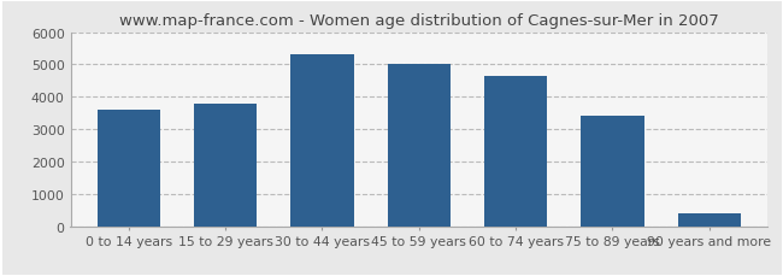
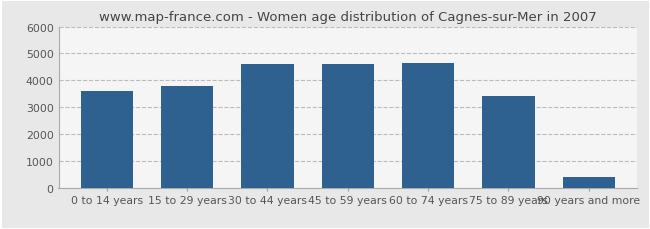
30 to 44 years: 5300 -> 4600
45 to 59 years: 5020 -> 4600
